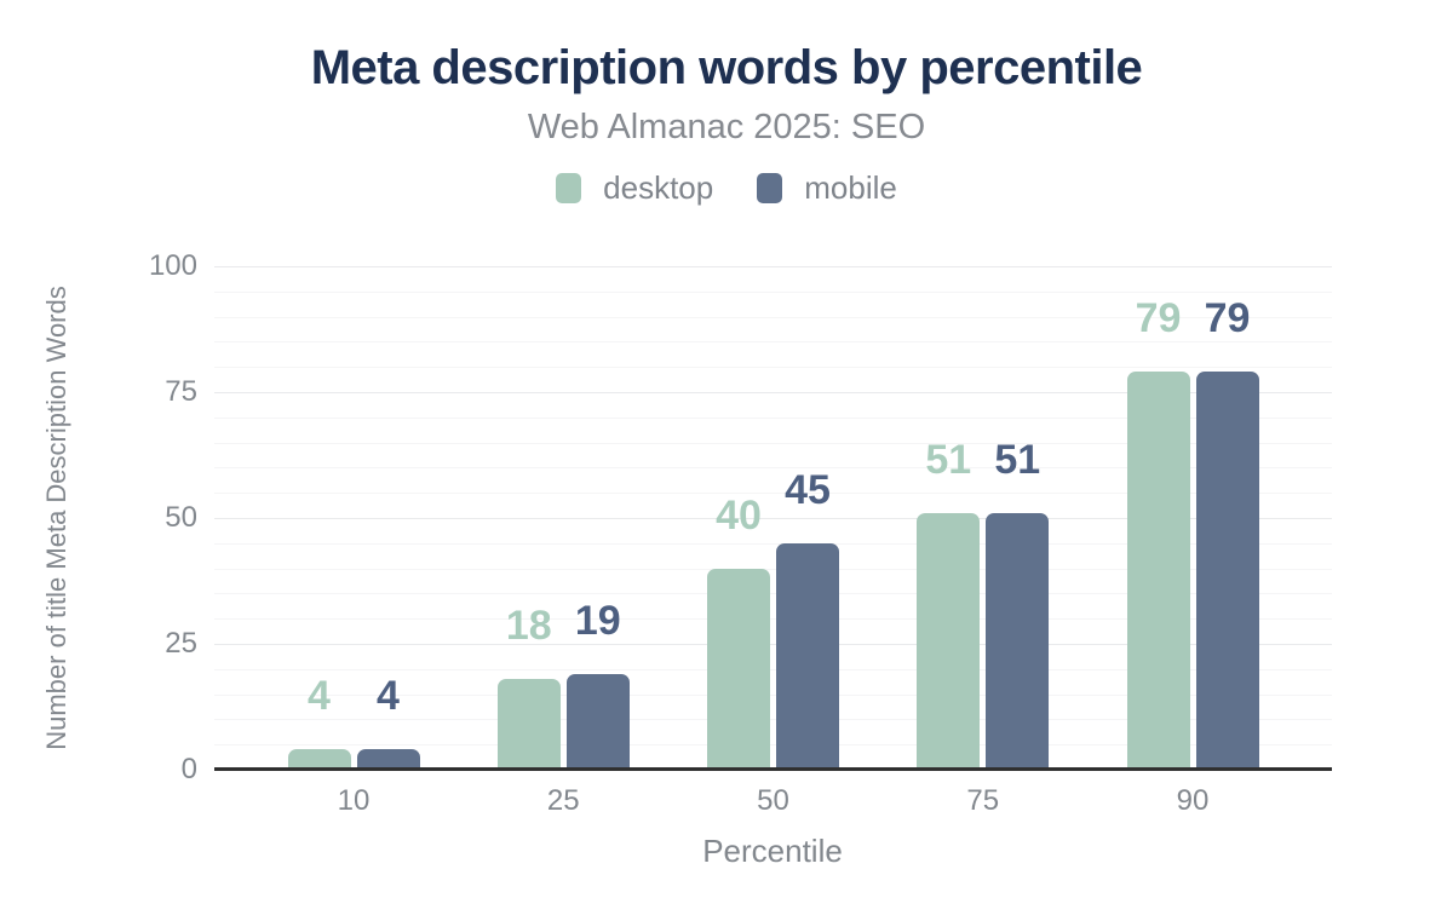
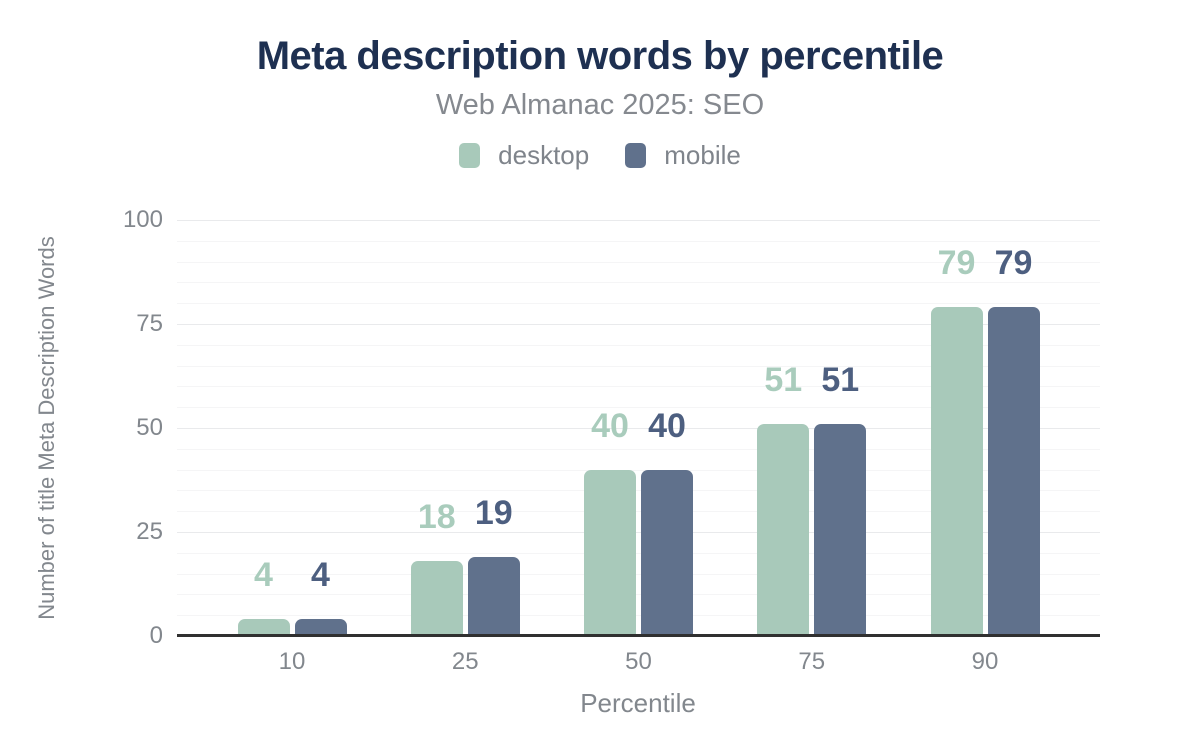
mobile/50: 45 -> 40
